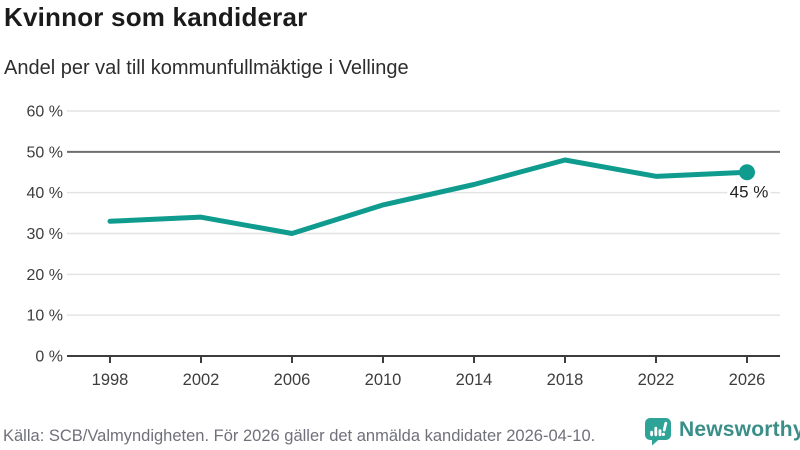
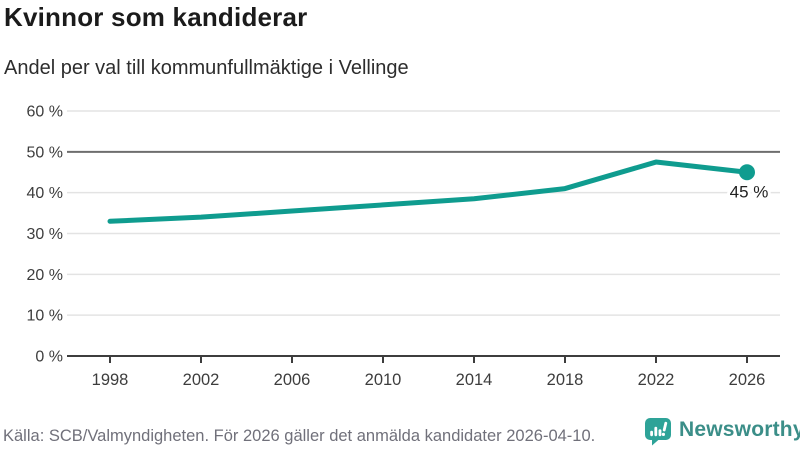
2006: 30% -> 36%
2014: 42% -> 38%
2018: 48% -> 41%
2022: 44% -> 48%
